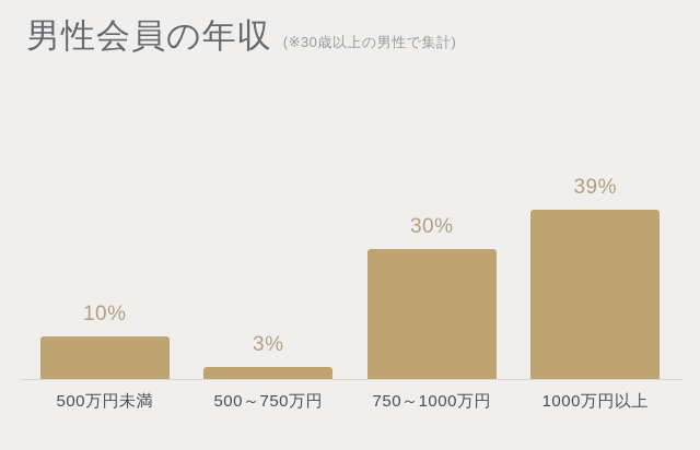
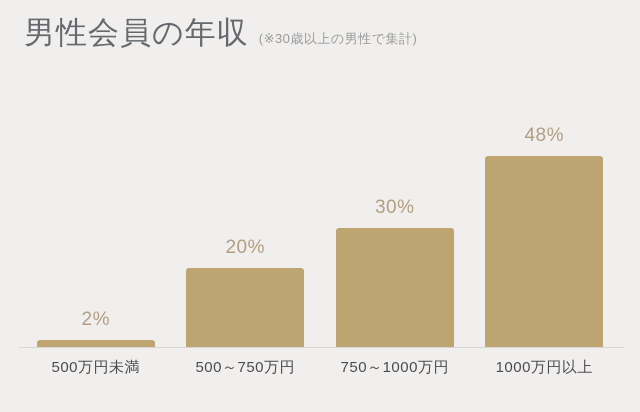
500万円未満: 10% -> 2%
500～750万円: 3% -> 20%
1000万円以上: 39% -> 48%
